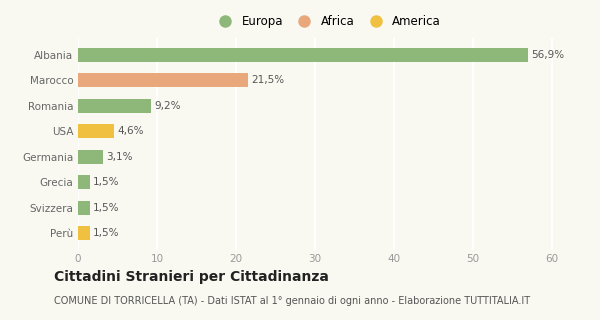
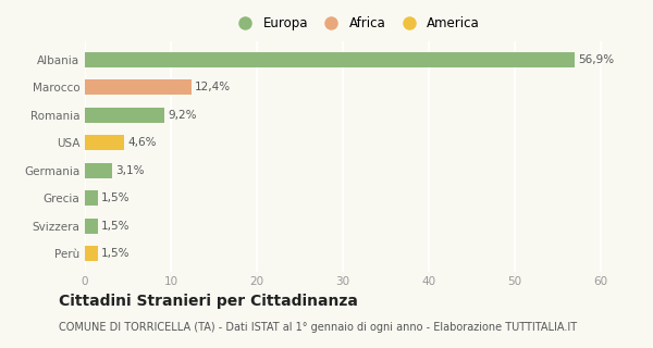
Marocco: 21,5% -> 12,4%
